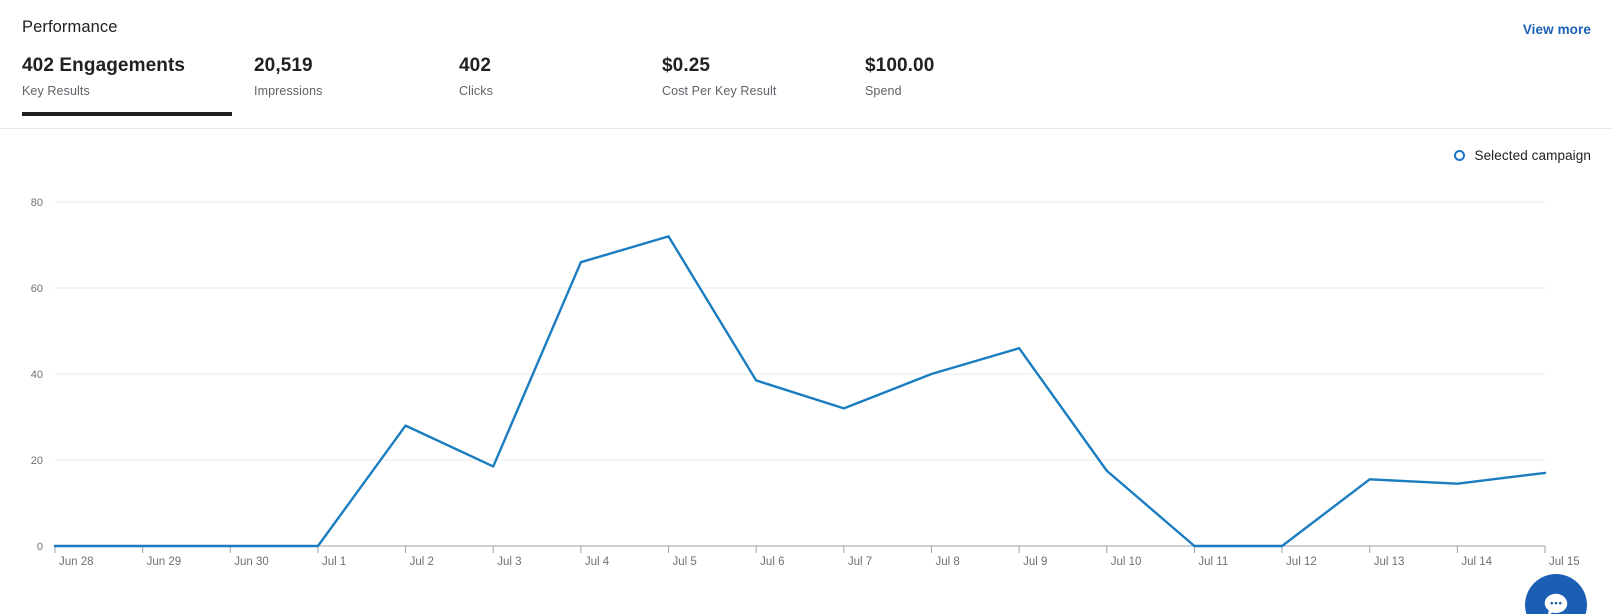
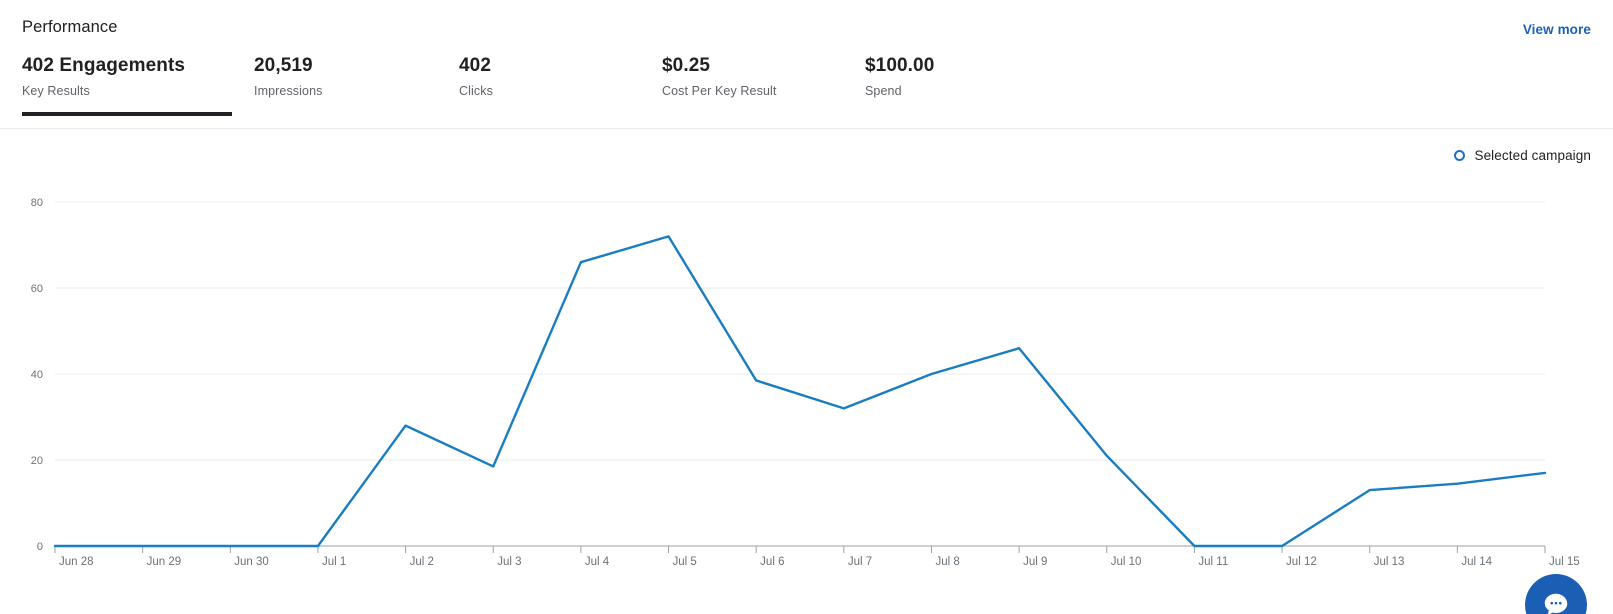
Jul 10: 18 -> 21
Jul 13: 16 -> 13
